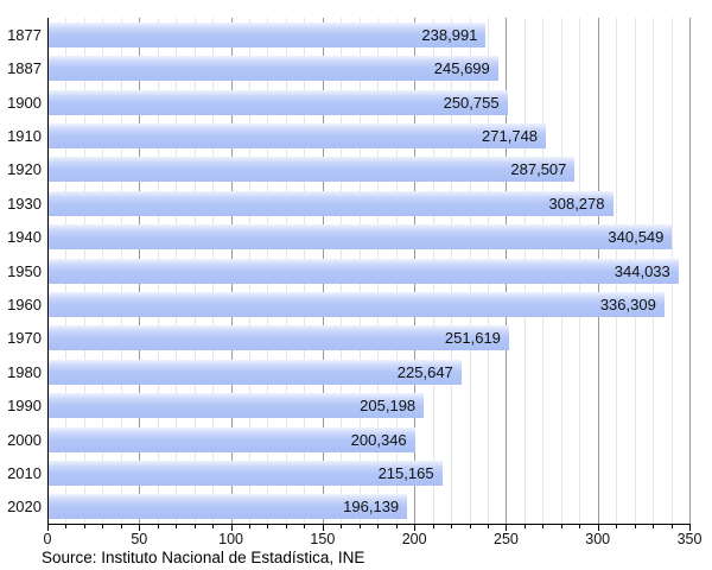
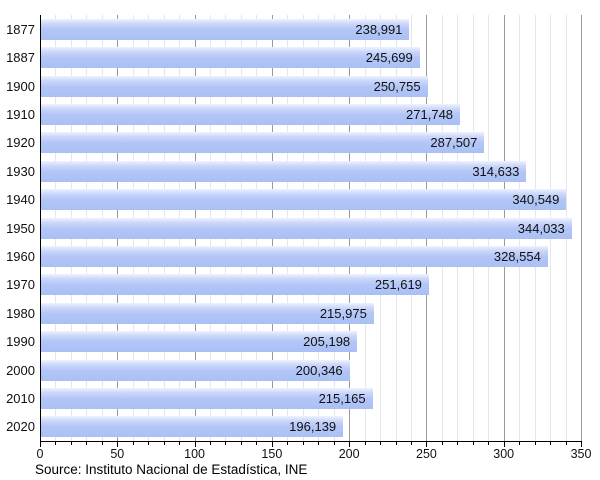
1930: 308,278 -> 314,633
1960: 336,309 -> 328,554
1980: 225,647 -> 215,975
